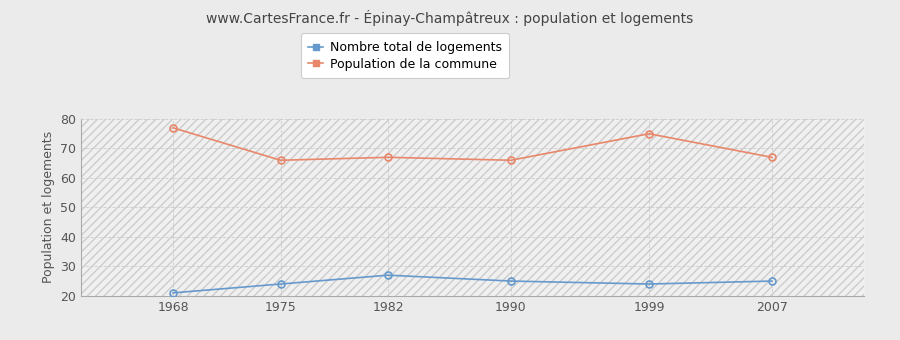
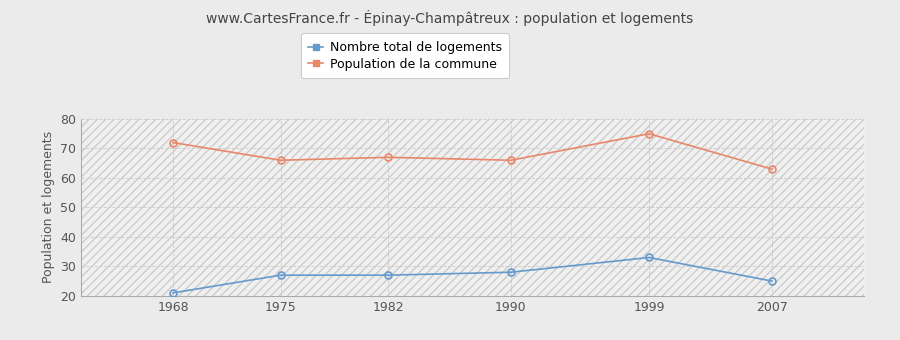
Population de la commune/1968: 77 -> 72
Nombre total de logements/1975: 24 -> 27
Nombre total de logements/1990: 25 -> 28
Nombre total de logements/1999: 24 -> 33
Population de la commune/2007: 67 -> 63
